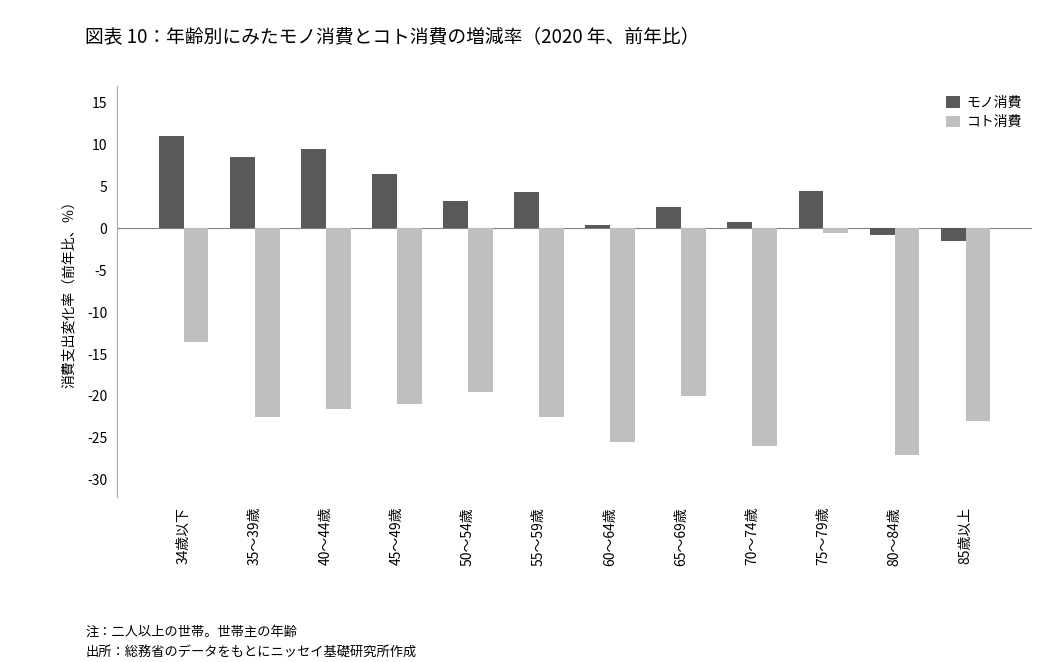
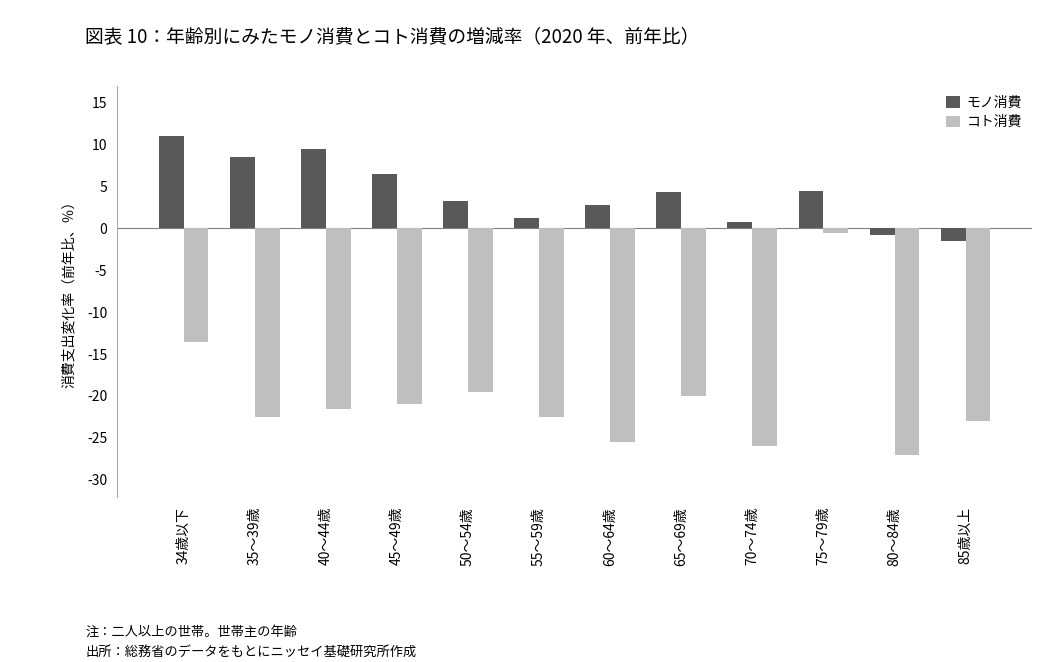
モノ消費/55～59歳: 4.4 -> 1.3
モノ消費/60～64歳: 0.4 -> 2.8
モノ消費/65～69歳: 2.6 -> 4.3
